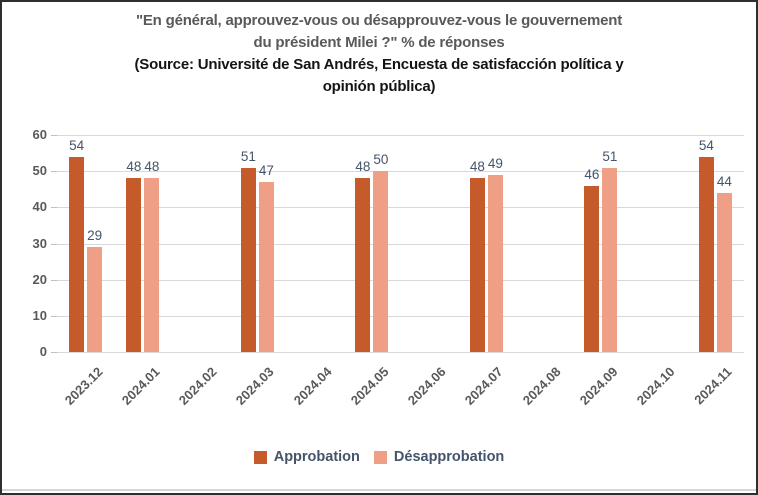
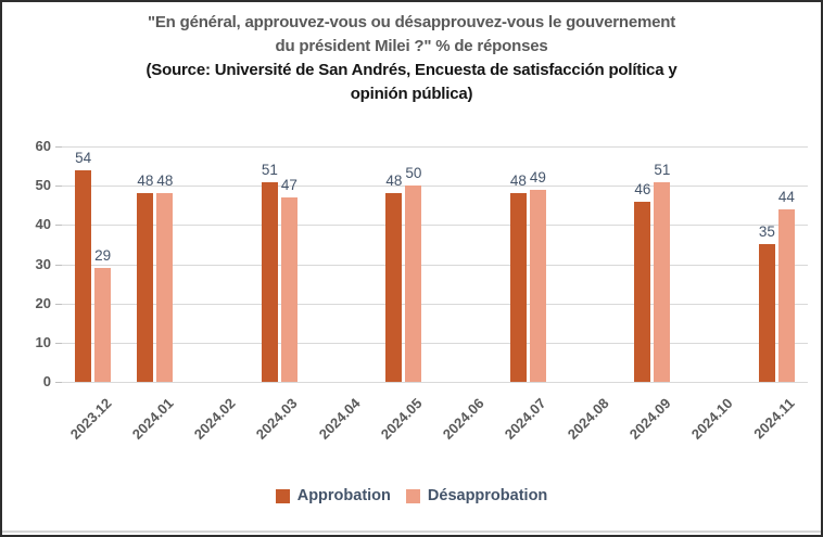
Approbation/2024.11: 54 -> 35
